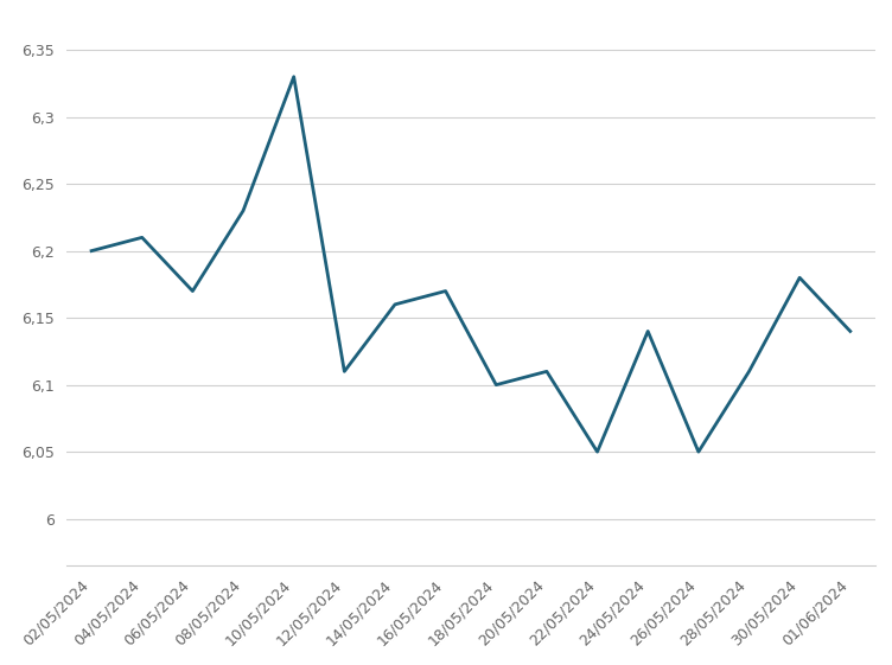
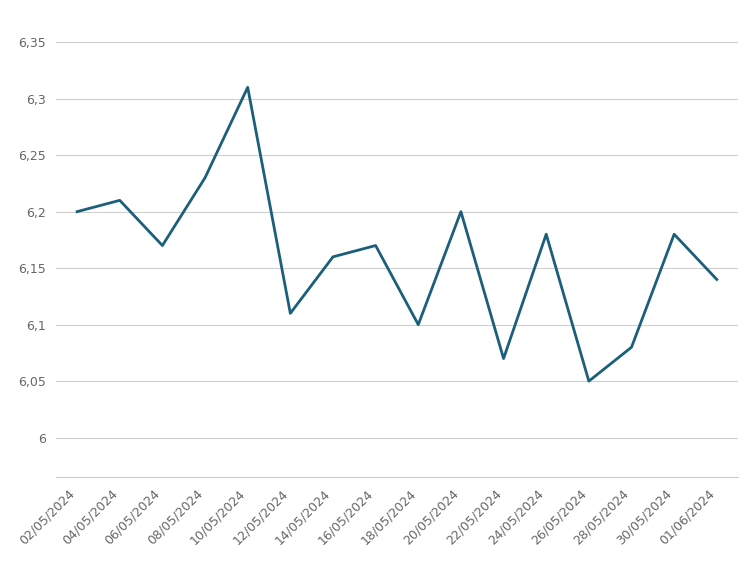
10/05/2024: 6,33 -> 6,31
20/05/2024: 6,11 -> 6,20
22/05/2024: 6,05 -> 6,07
24/05/2024: 6,14 -> 6,18
28/05/2024: 6,11 -> 6,08
